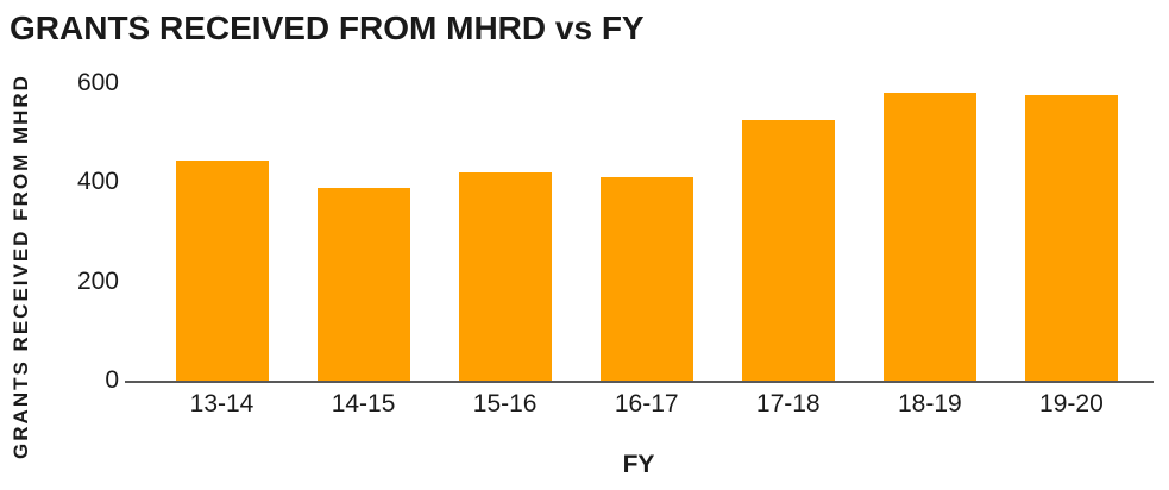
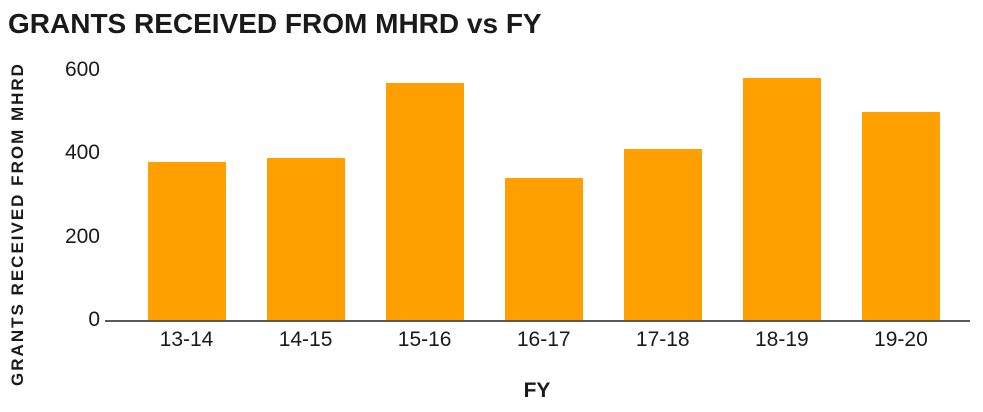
13-14: 440 -> 380
15-16: 420 -> 570
16-17: 410 -> 340
17-18: 520 -> 410
19-20: 580 -> 500
